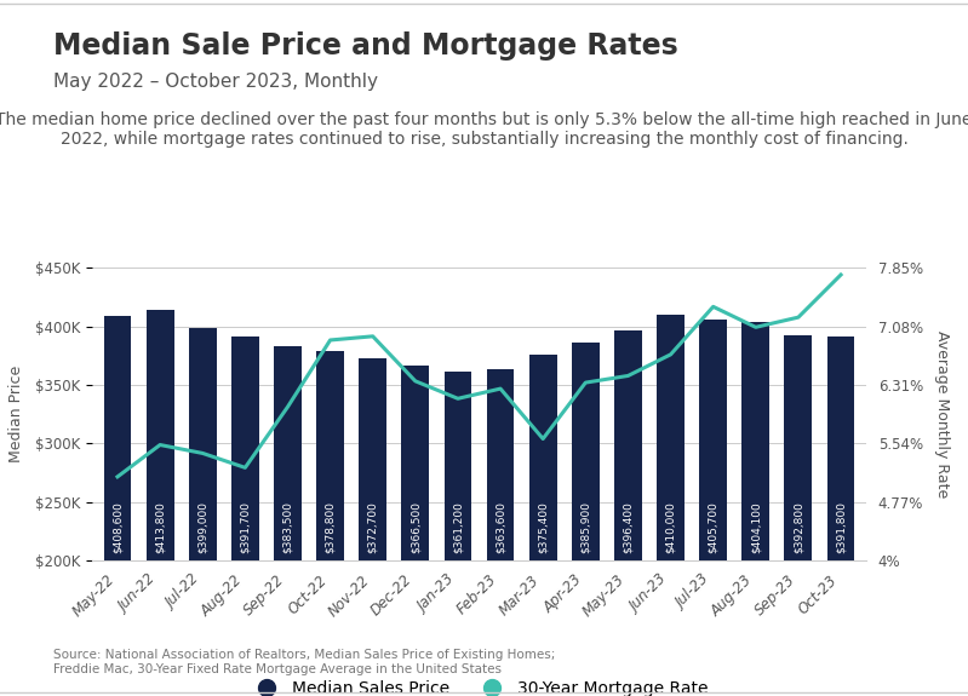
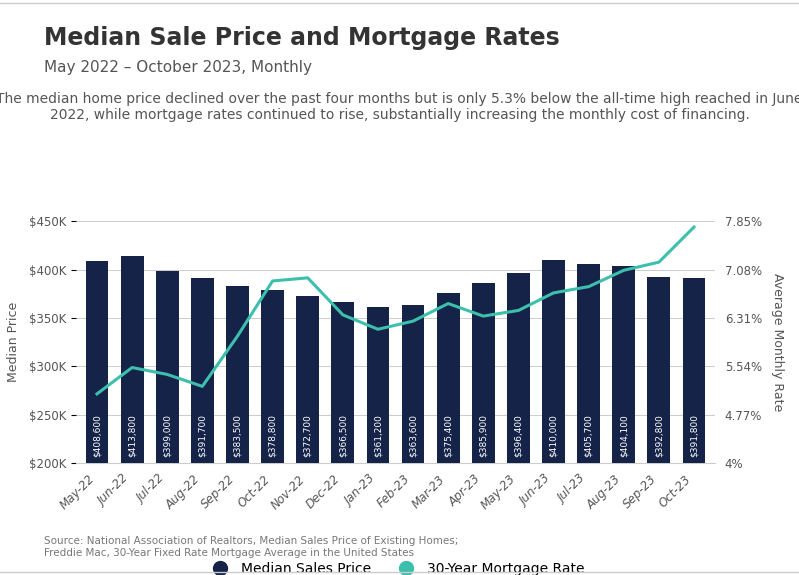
30-Year Mortgage Rate/Mar-23: 5.60% -> 6.54%
30-Year Mortgage Rate/Jul-23: 7.34% -> 6.81%
